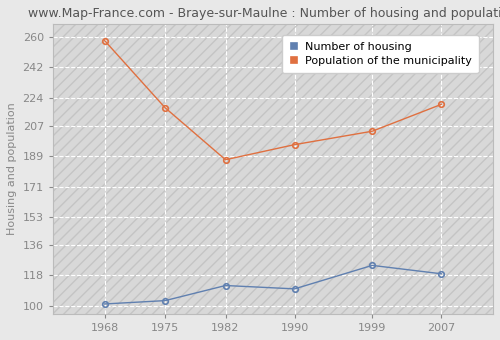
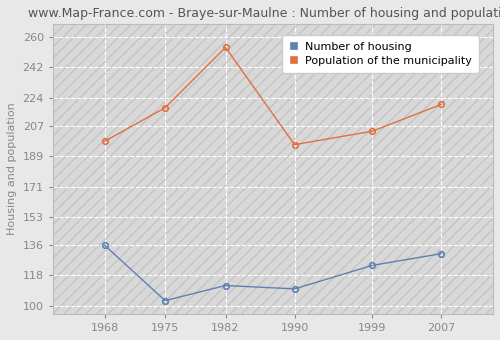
Number of housing/1968: 101 -> 136
Population of the municipality/1968: 258 -> 198
Population of the municipality/1982: 187 -> 254
Number of housing/2007: 119 -> 131
